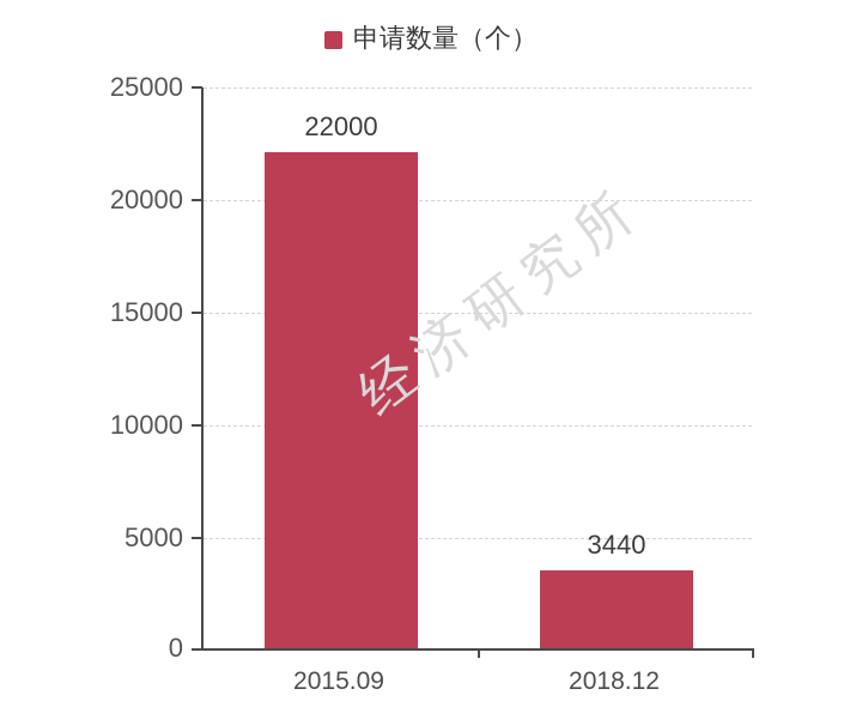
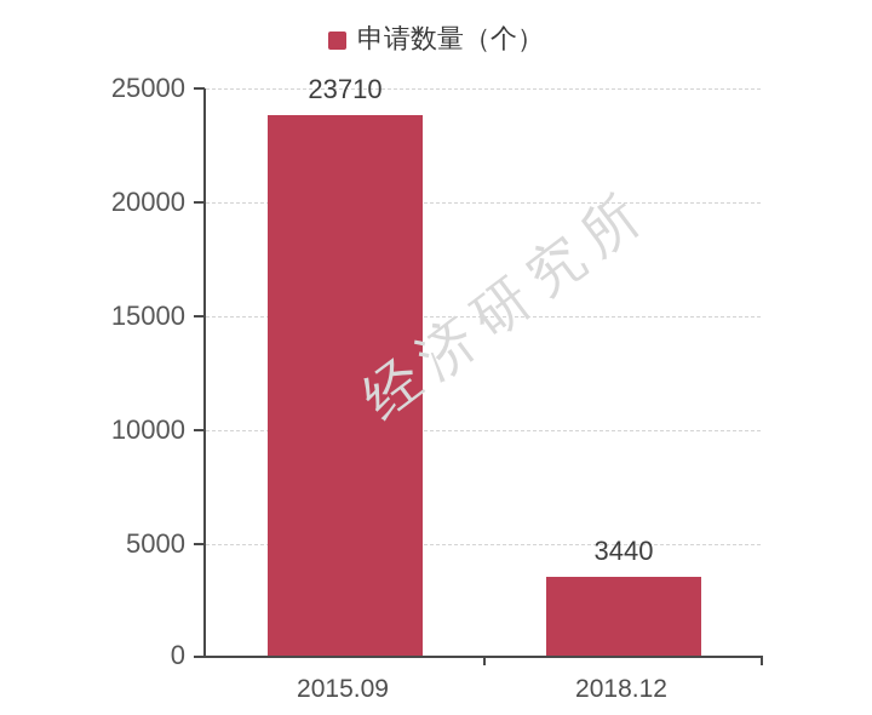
2015.09: 22000 -> 23710
